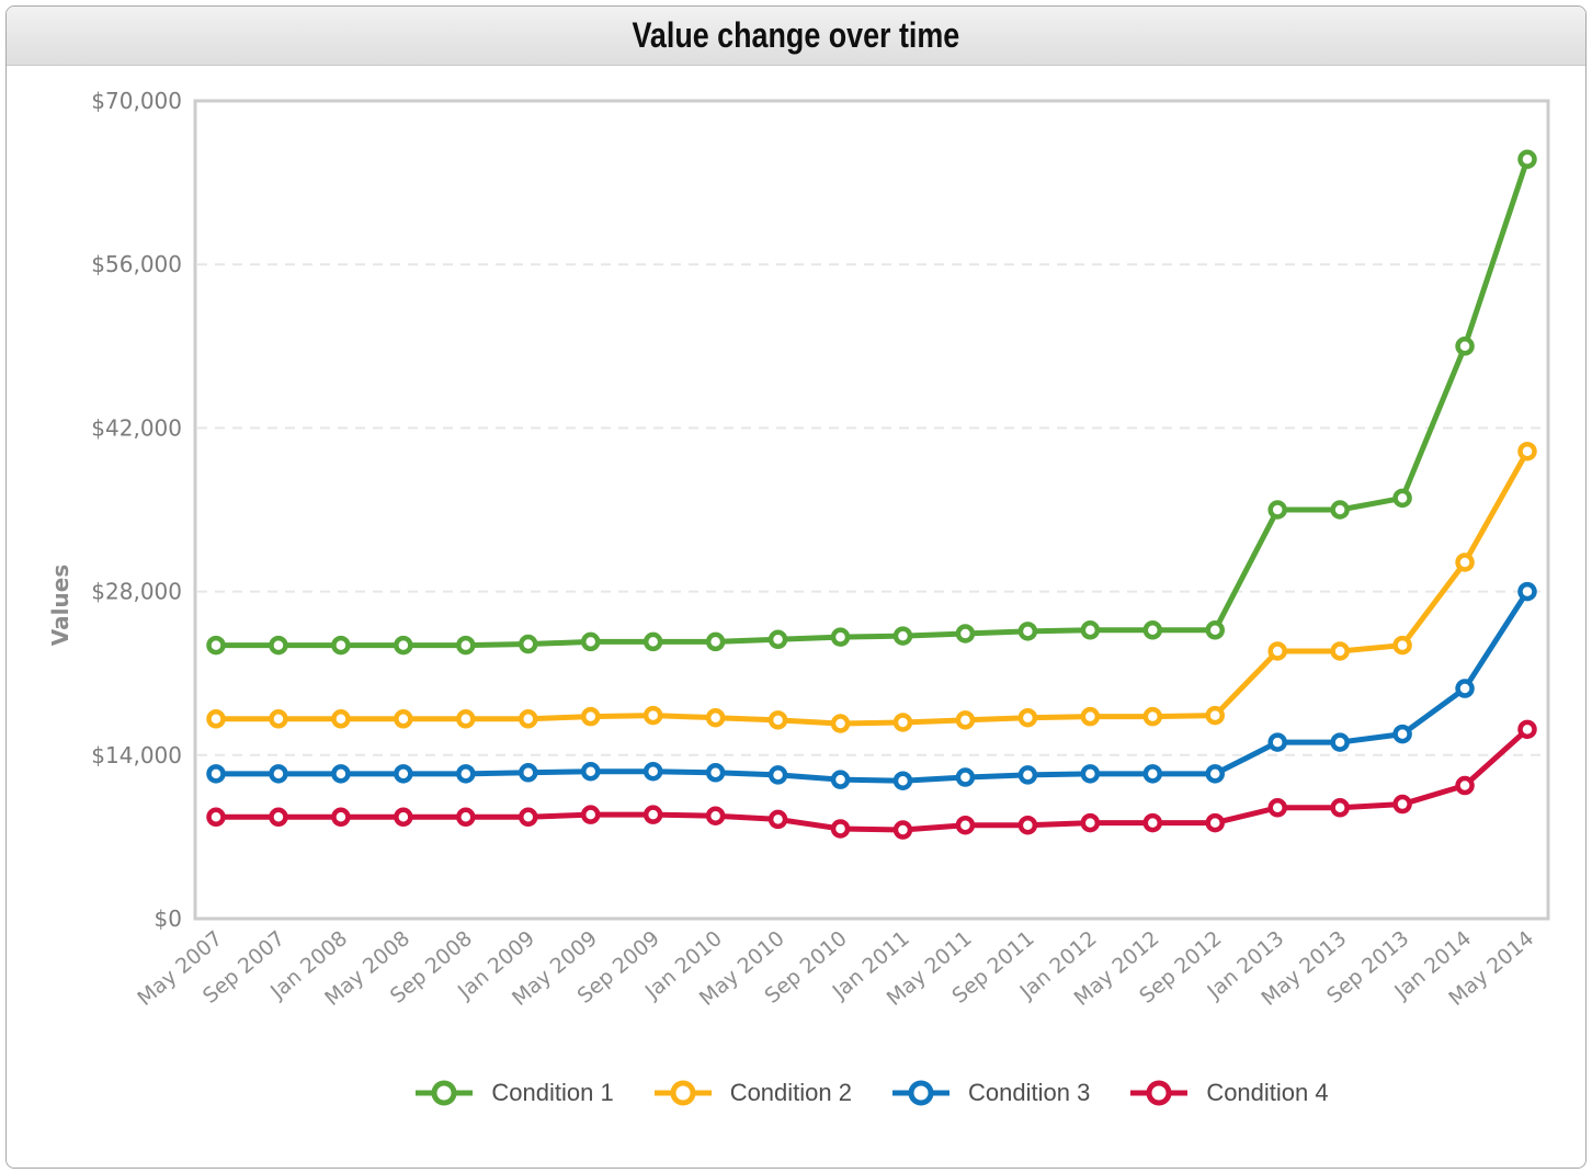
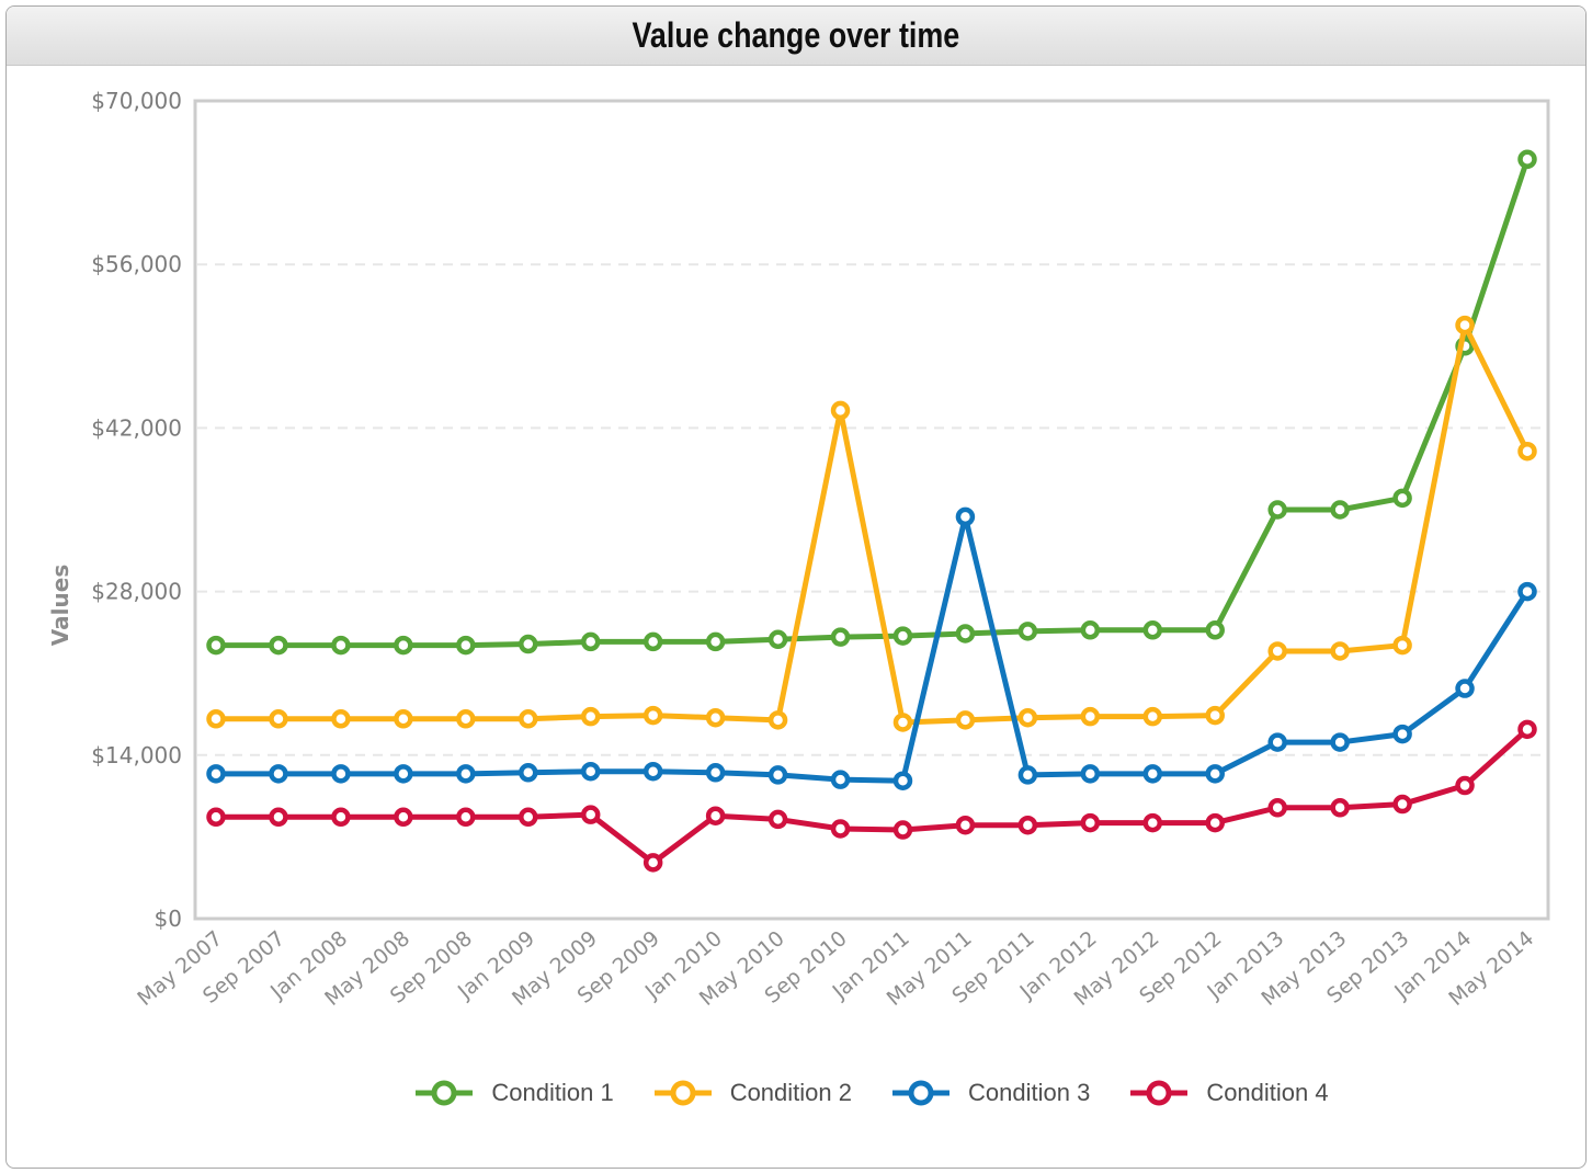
Condition 4/Sep 2009: $8900 -> $4800
Condition 2/Sep 2010: $16700 -> $43500
Condition 3/May 2011: $12100 -> $34400
Condition 2/Jan 2014: $30500 -> $50800
